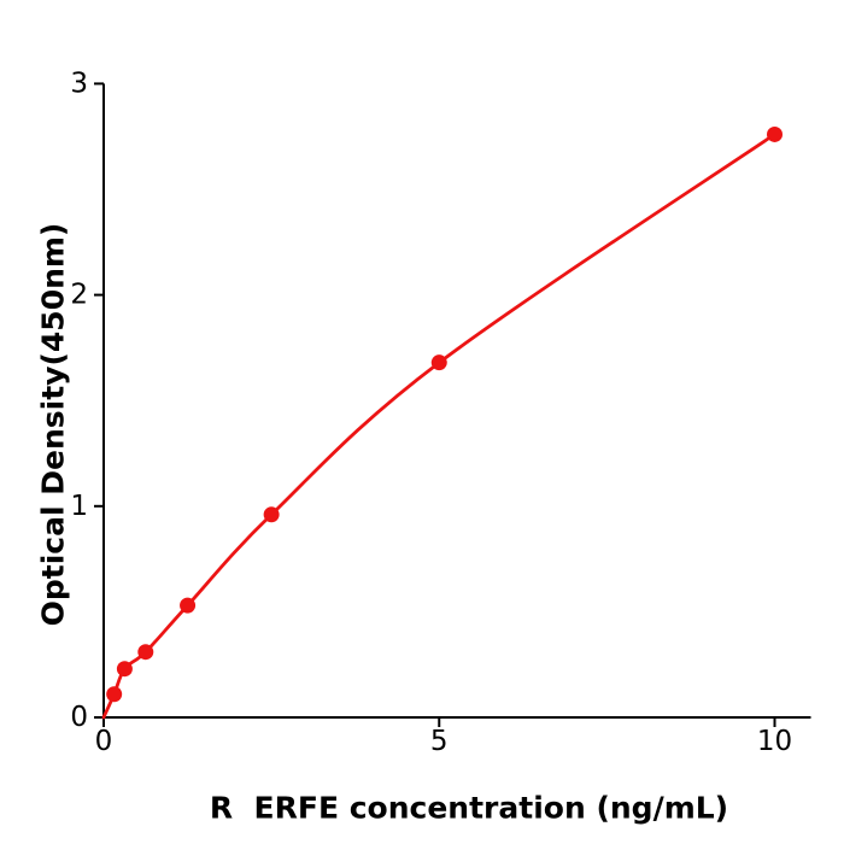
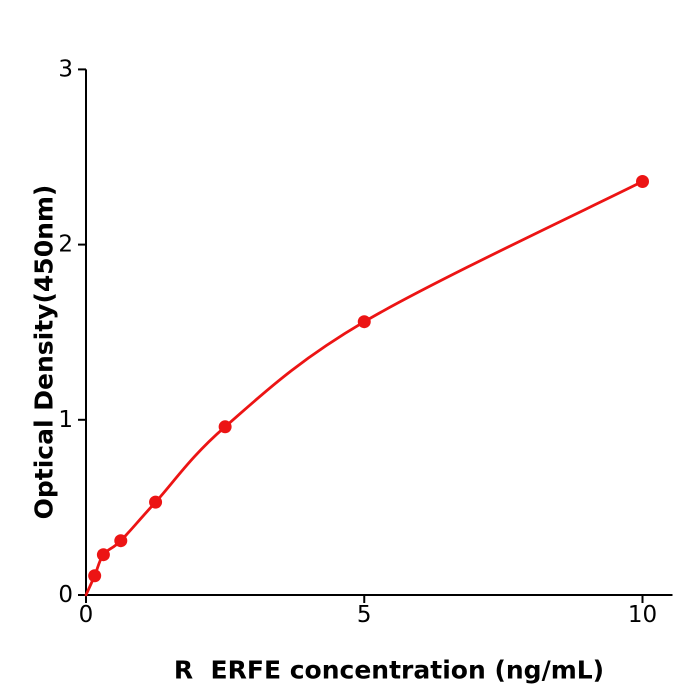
5: 1.68 -> 1.56
10: 2.76 -> 2.36
